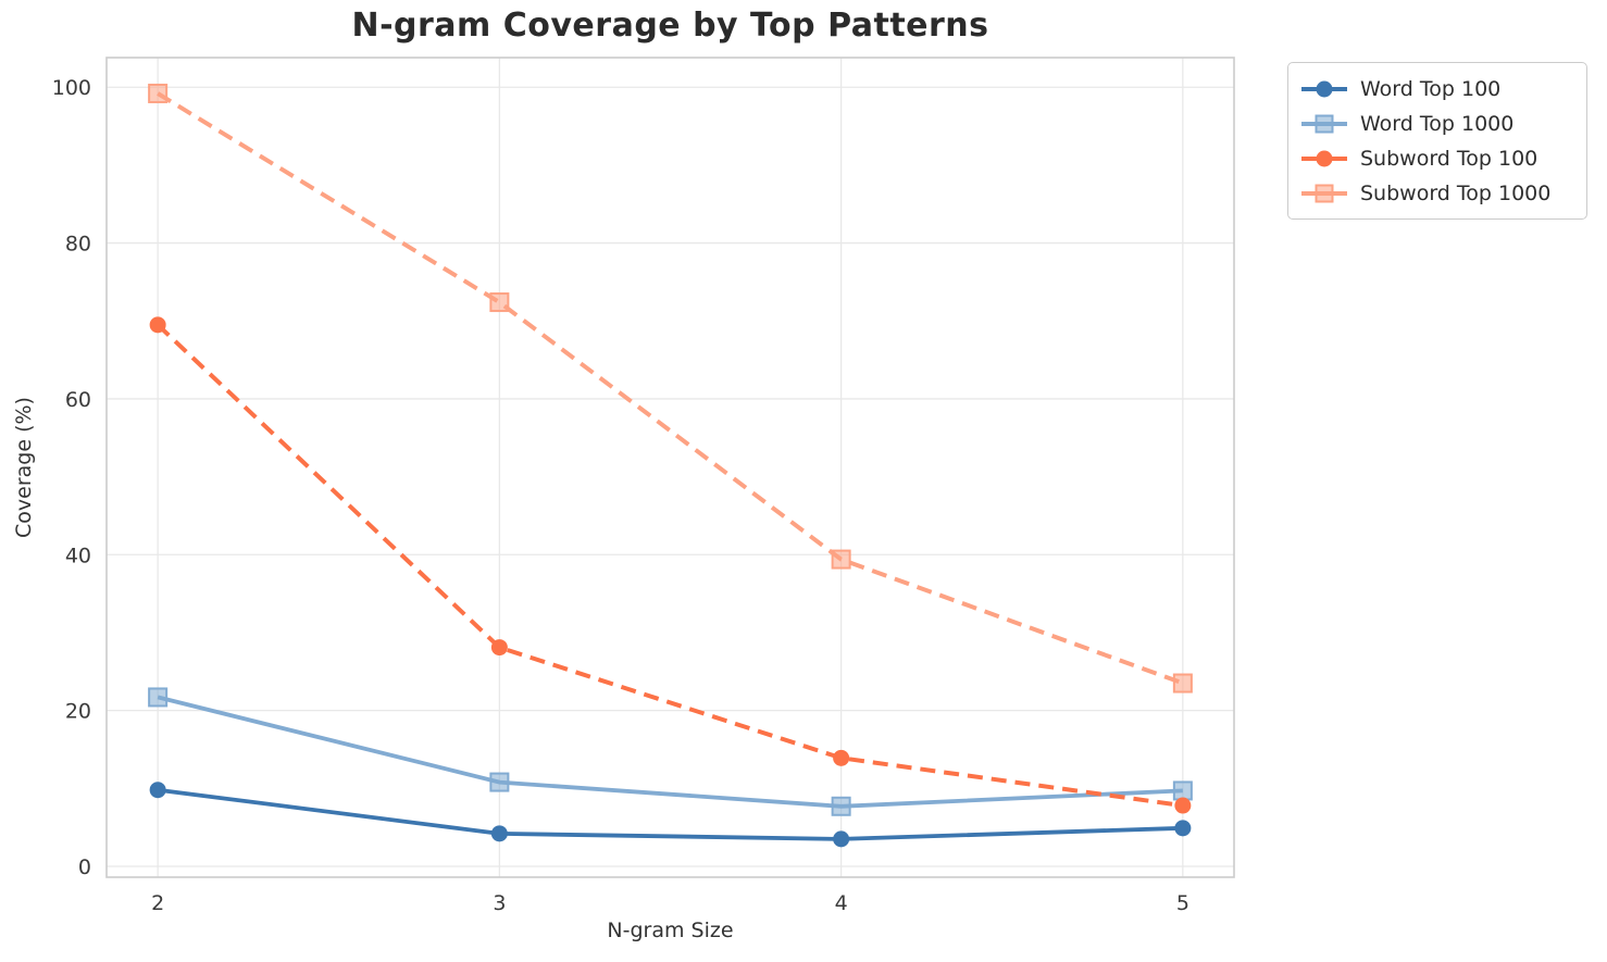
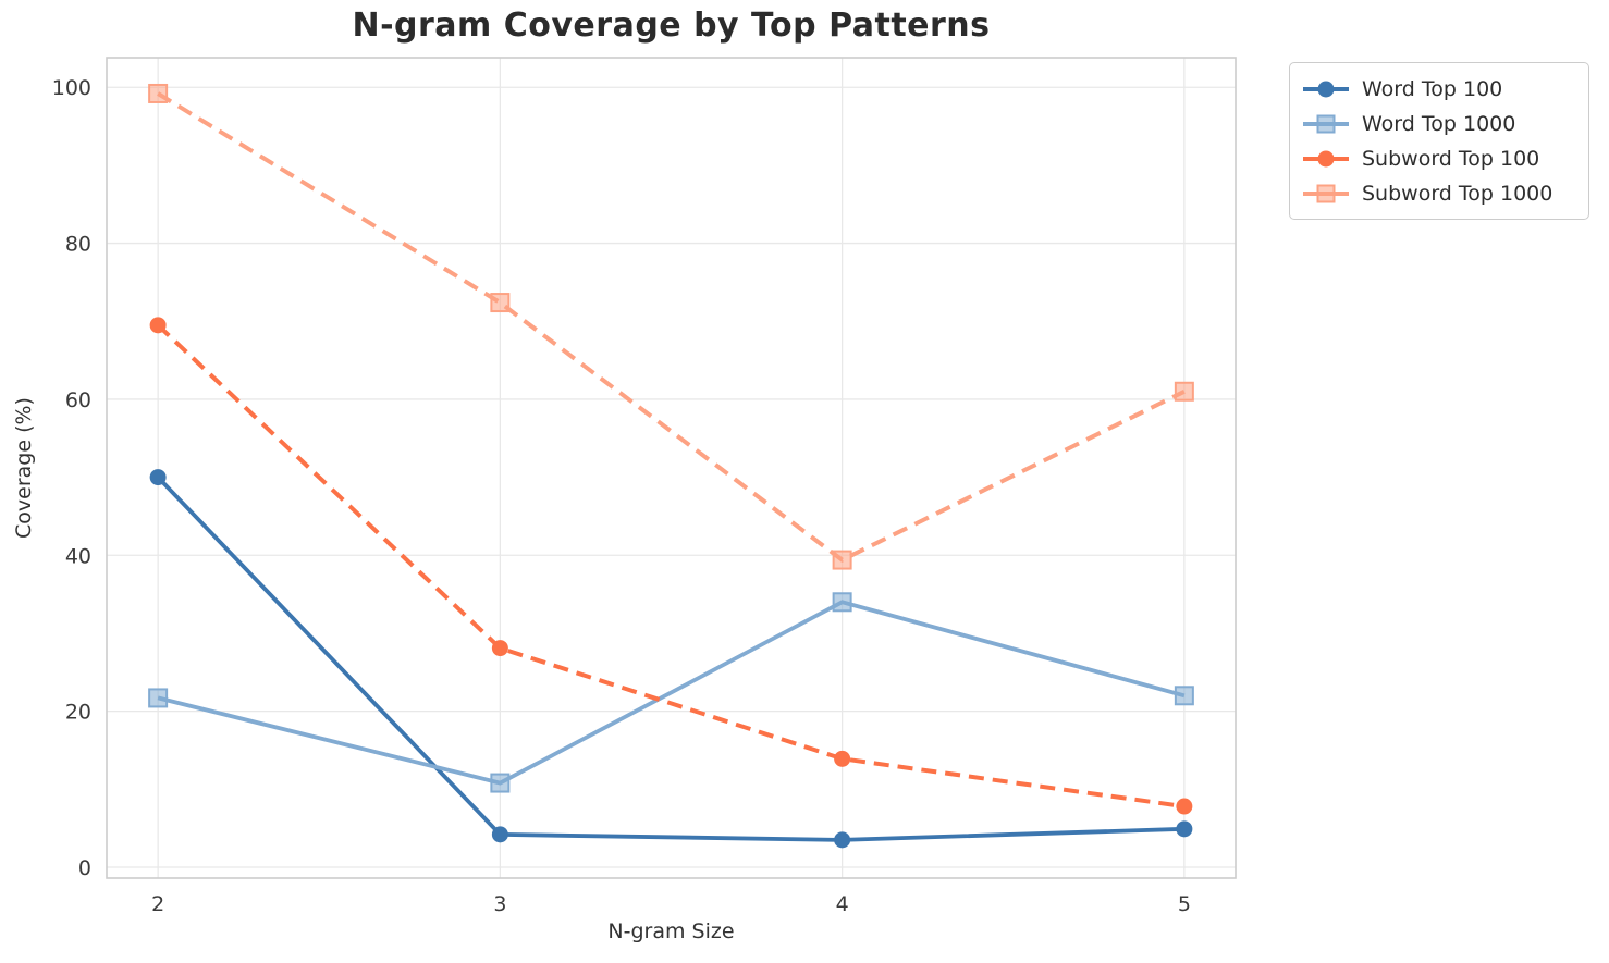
Word Top 100/2: 10 -> 50
Word Top 1000/4: 8 -> 34
Word Top 1000/5: 10 -> 22
Subword Top 1000/5: 24 -> 61
